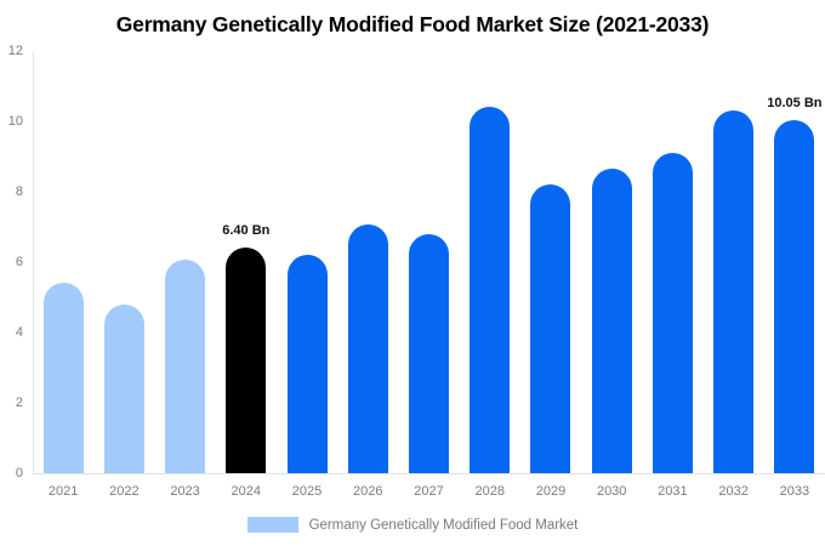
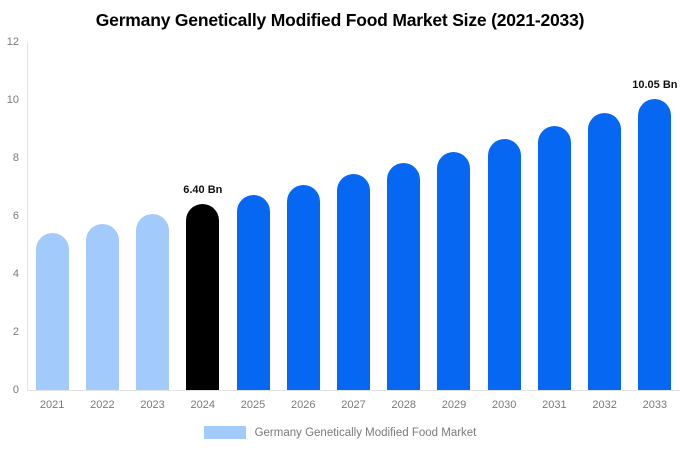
2022: 4.8 -> 5.7
2025: 6.2 -> 6.7
2027: 6.8 -> 7.4
2028: 10.4 -> 7.8
2032: 10.3 -> 9.6
